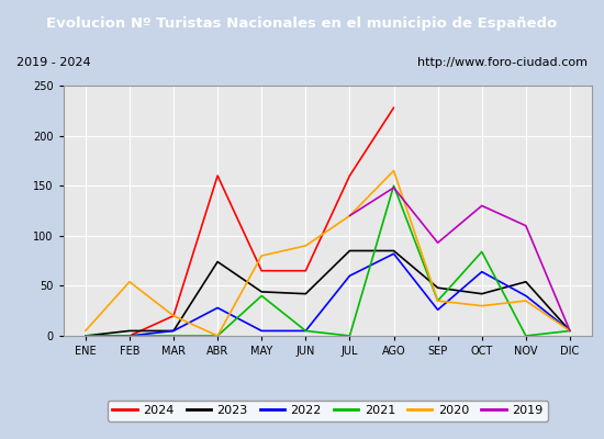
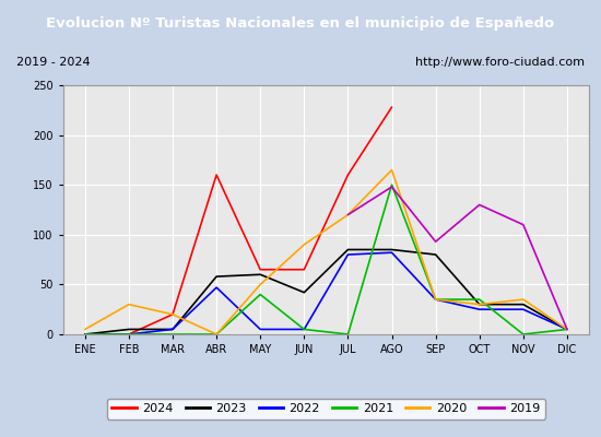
2020/FEB: 54 -> 30
2023/ABR: 74 -> 58
2022/ABR: 28 -> 47
2023/MAY: 44 -> 60
2020/MAY: 80 -> 50
2022/JUL: 60 -> 80
2023/SEP: 48 -> 80
2022/SEP: 26 -> 35
2023/OCT: 42 -> 30
2022/OCT: 64 -> 25
2021/OCT: 84 -> 35
2023/NOV: 54 -> 30
2022/NOV: 40 -> 25
